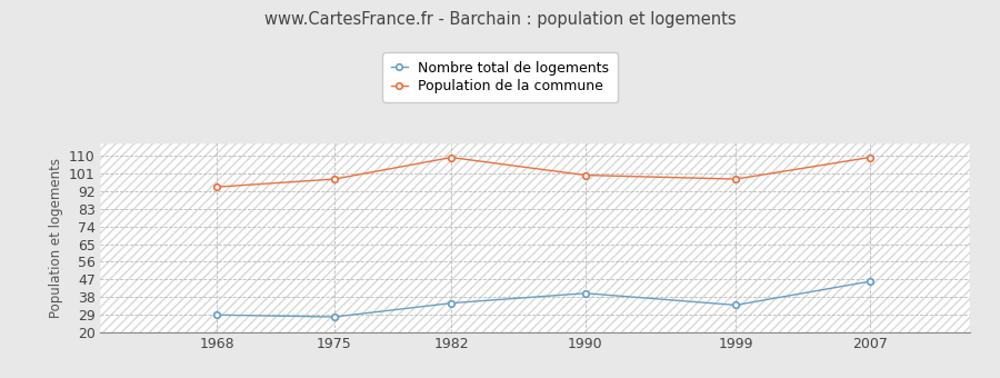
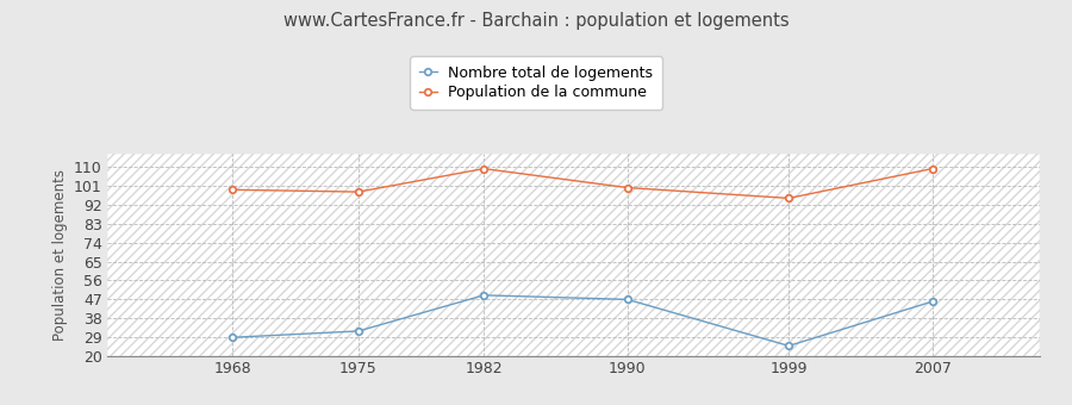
Population de la commune/1968: 94 -> 99
Nombre total de logements/1975: 28 -> 32
Nombre total de logements/1982: 35 -> 49
Nombre total de logements/1990: 40 -> 47
Nombre total de logements/1999: 34 -> 25
Population de la commune/1999: 98 -> 95
